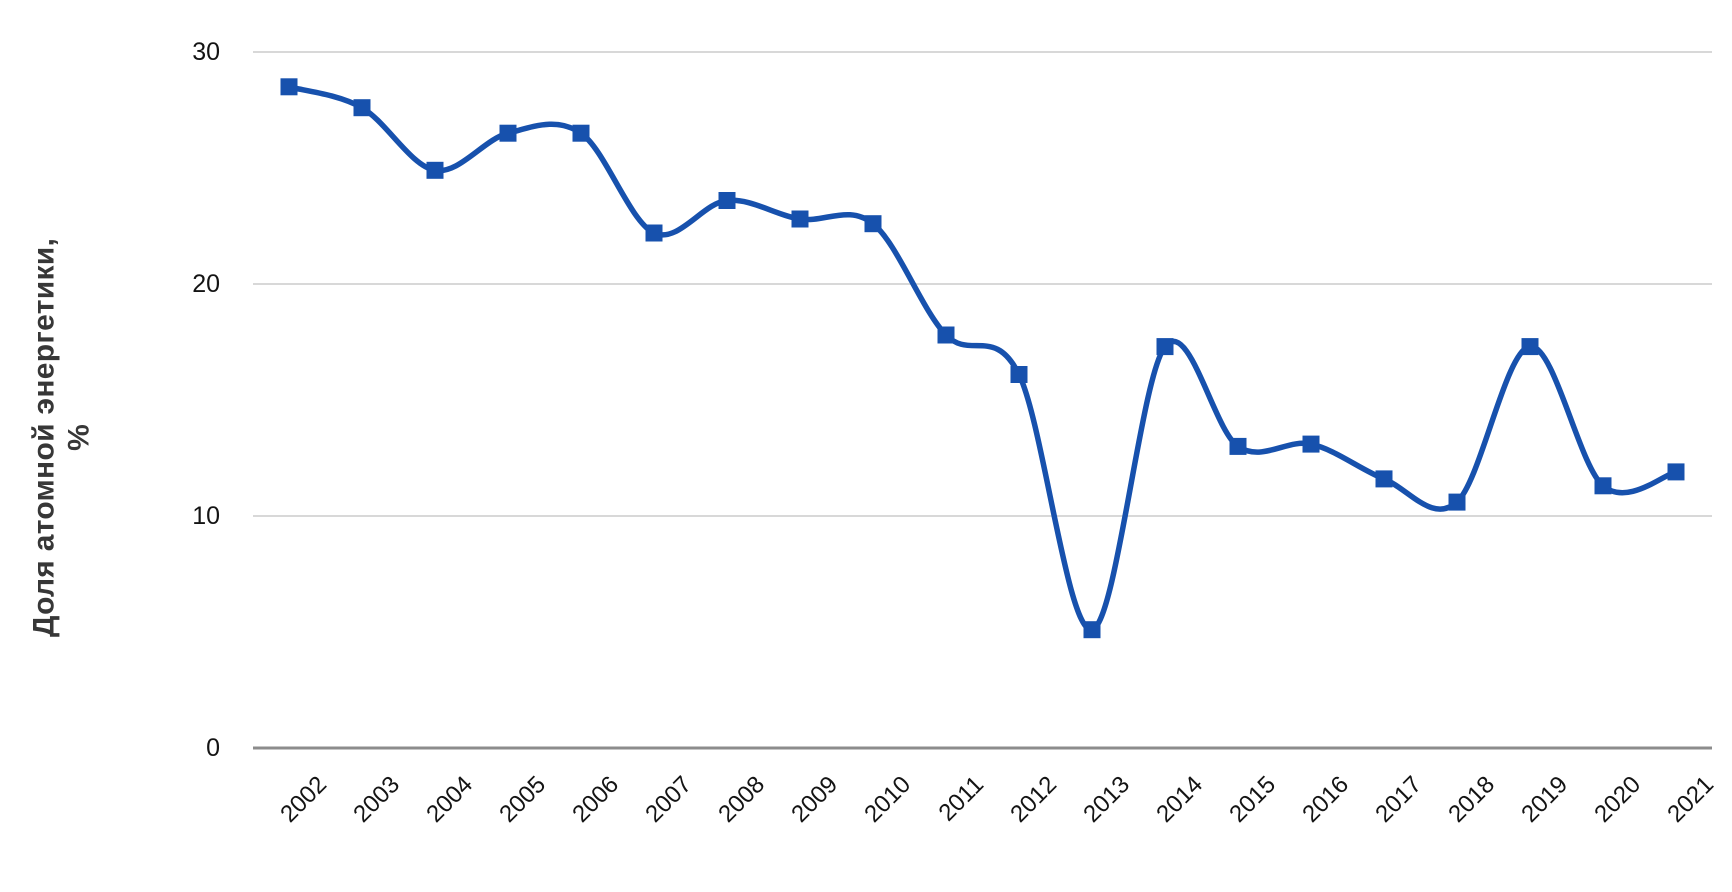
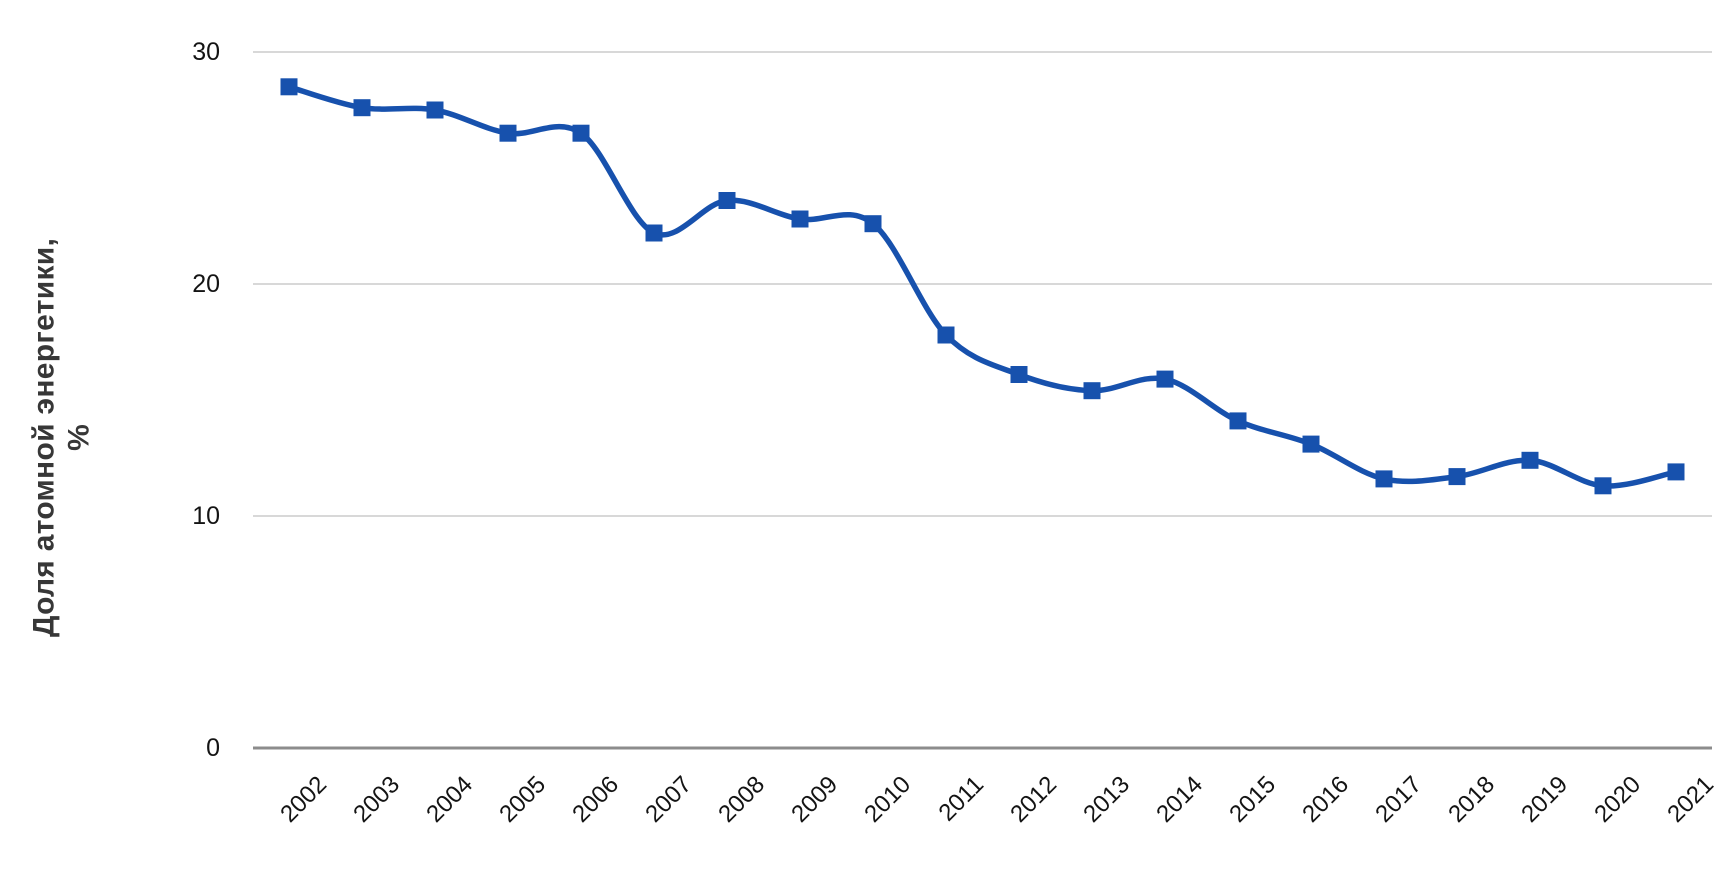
2004: 24.9 -> 27.5
2013: 5.1 -> 15.4
2014: 17.3 -> 15.9
2015: 13.0 -> 14.1
2018: 10.6 -> 11.7
2019: 17.3 -> 12.4
